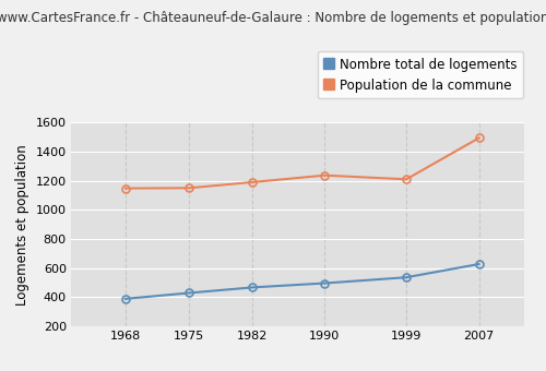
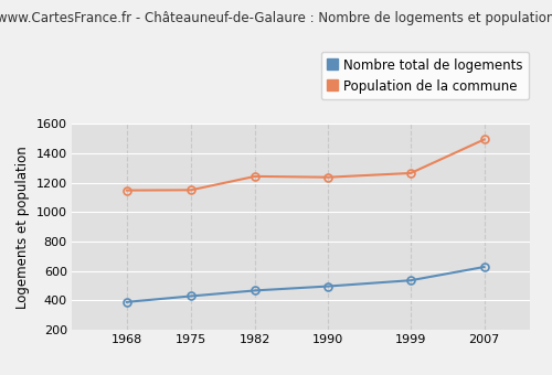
Population de la commune/1982: 1190 -> 1240
Population de la commune/1999: 1210 -> 1260
